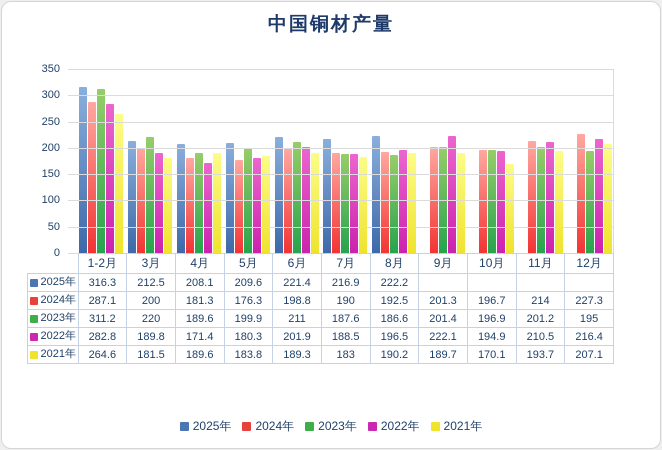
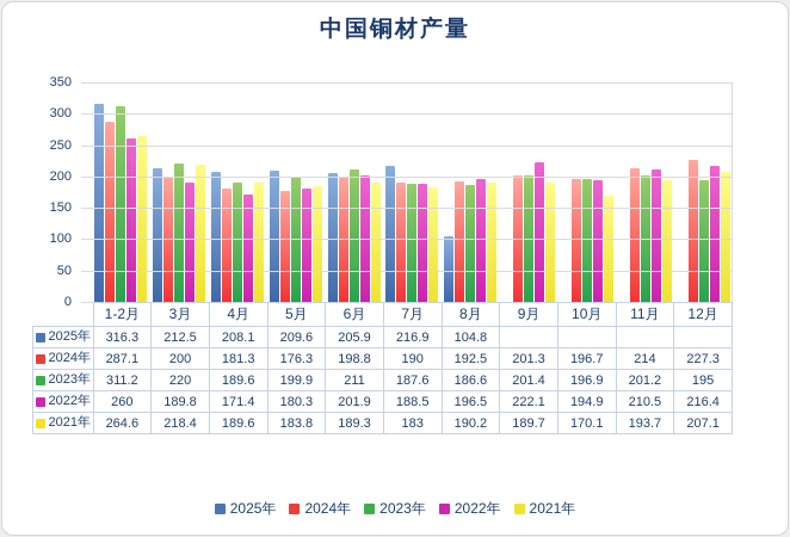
2022年/1-2月: 282.8 -> 260
2021年/3月: 181.5 -> 218.4
2025年/6月: 221.4 -> 205.9
2025年/8月: 222.2 -> 104.8
